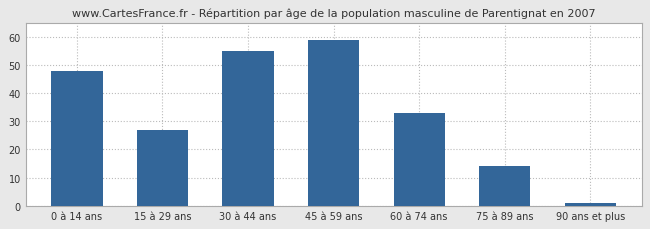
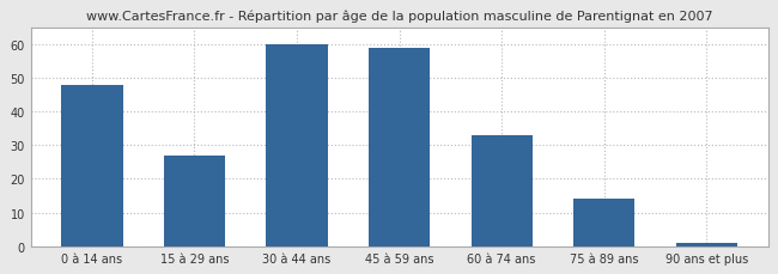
30 à 44 ans: 55 -> 60
